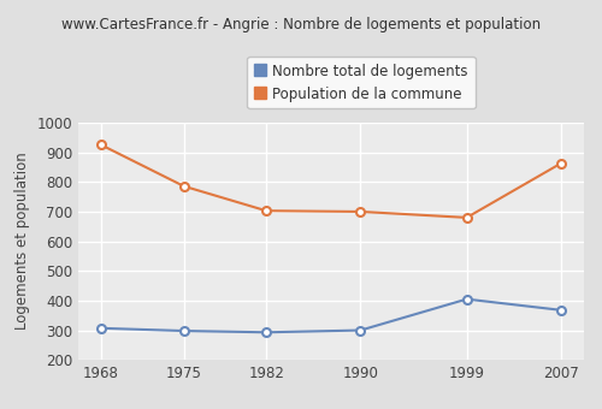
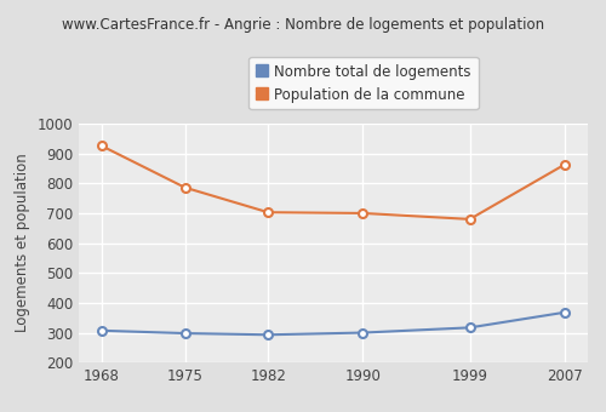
Nombre total de logements/1999: 405 -> 317
